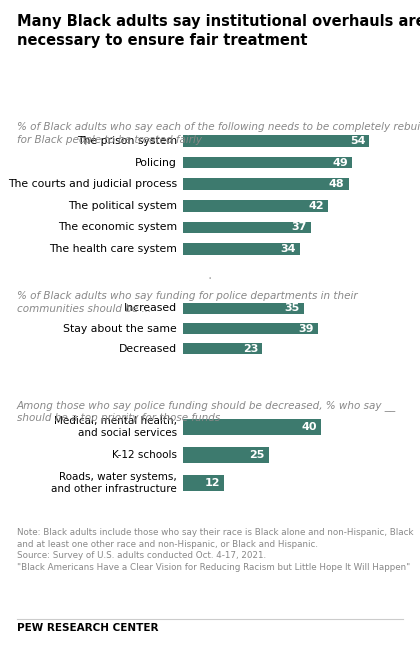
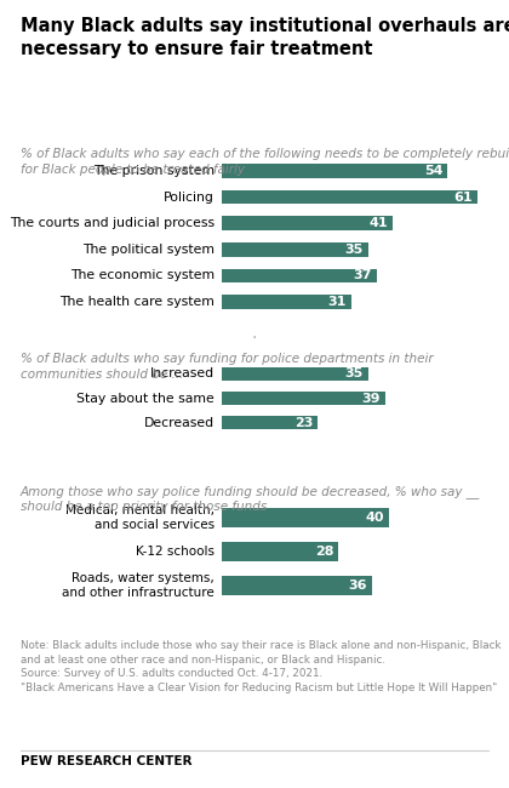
Policing: 49 -> 61
The courts and judicial process: 48 -> 41
The political system: 42 -> 35
The health care system: 34 -> 31
K-12 schools: 25 -> 28
Roads, water systems, and other infrastructure: 12 -> 36
